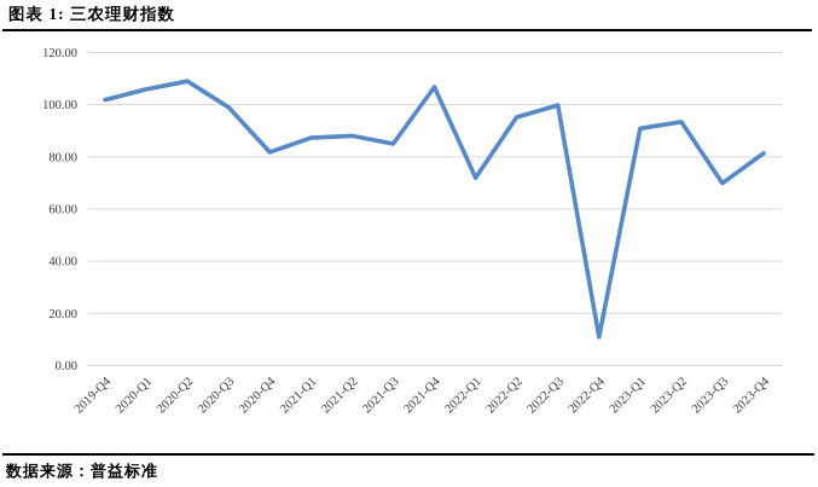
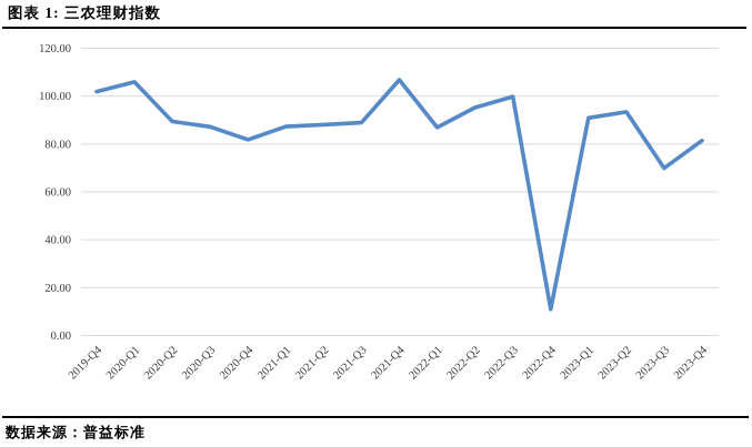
2020-Q2: 109 -> 89
2020-Q3: 99 -> 87
2021-Q3: 85 -> 89
2022-Q1: 72 -> 87
